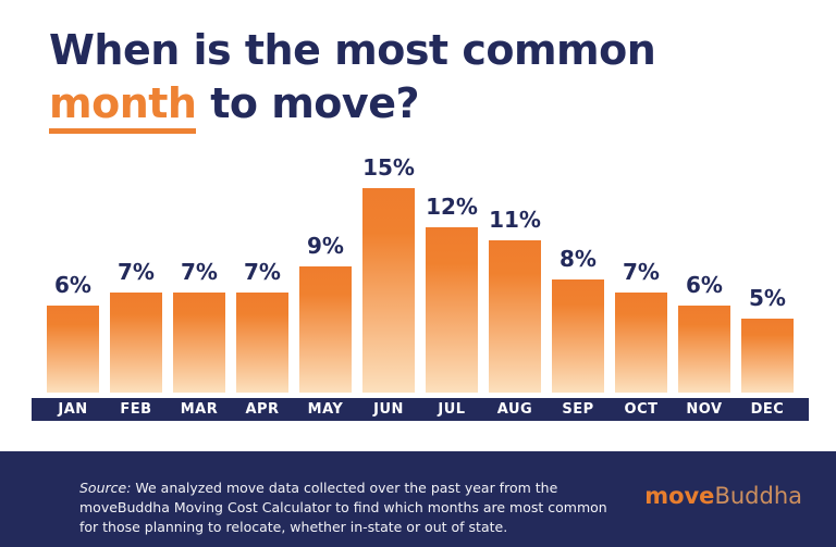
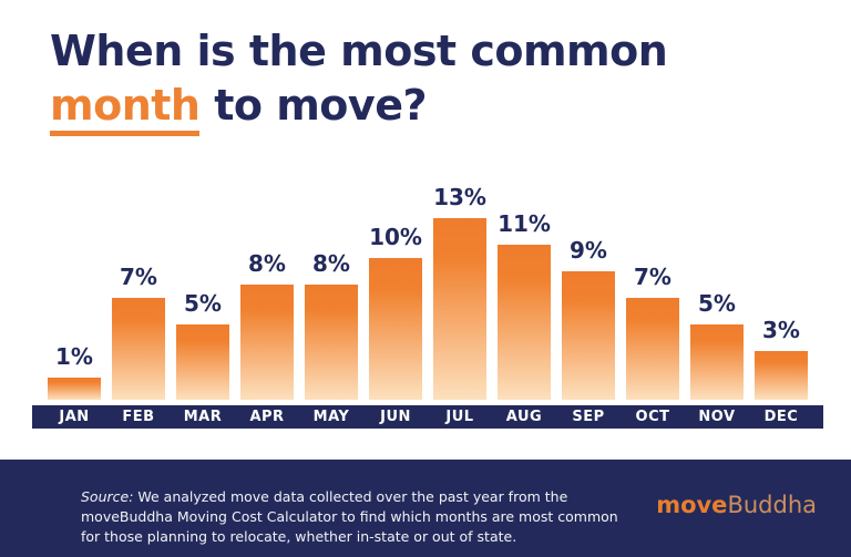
JAN: 6% -> 1%
MAR: 7% -> 5%
APR: 7% -> 8%
MAY: 9% -> 8%
JUN: 15% -> 10%
JUL: 12% -> 13%
SEP: 8% -> 9%
NOV: 6% -> 5%
DEC: 5% -> 3%
